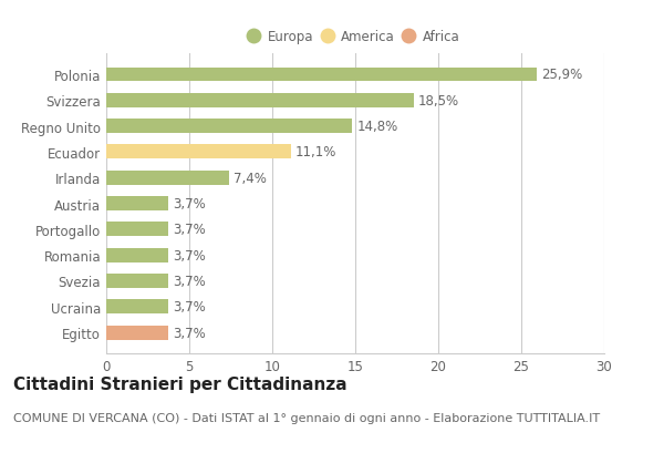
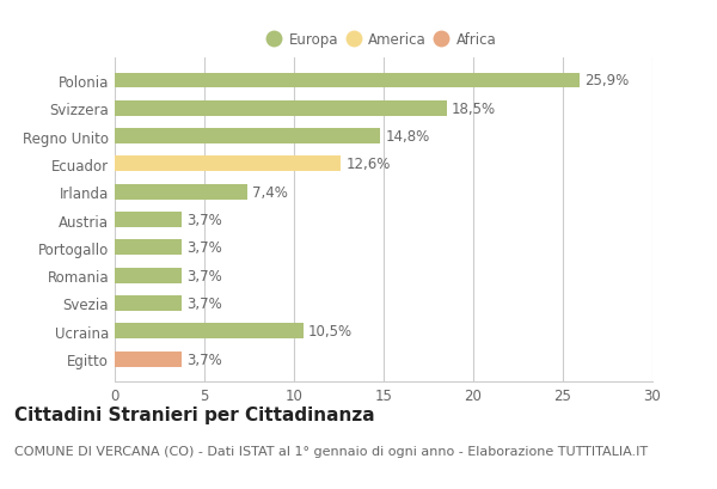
Ecuador: 11,1% -> 12,6%
Ucraina: 3,7% -> 10,5%
